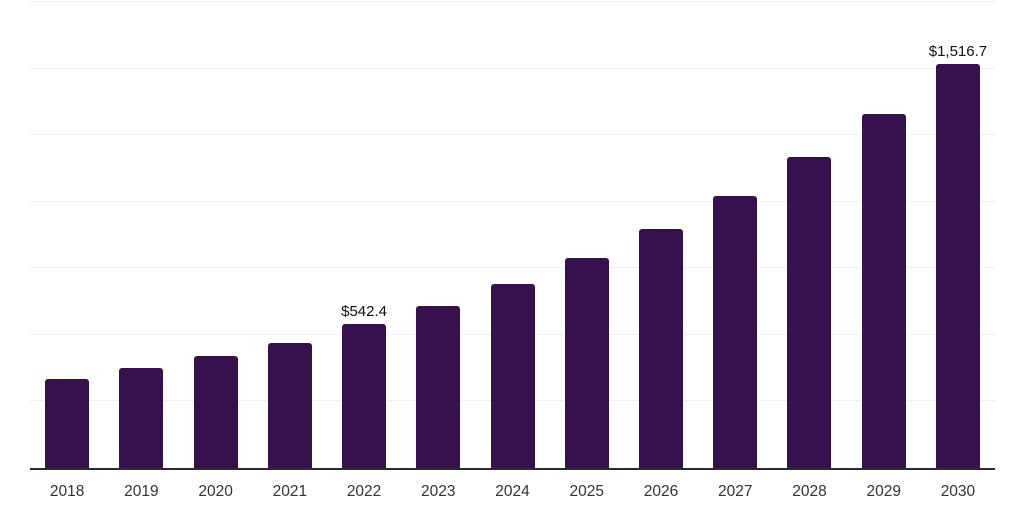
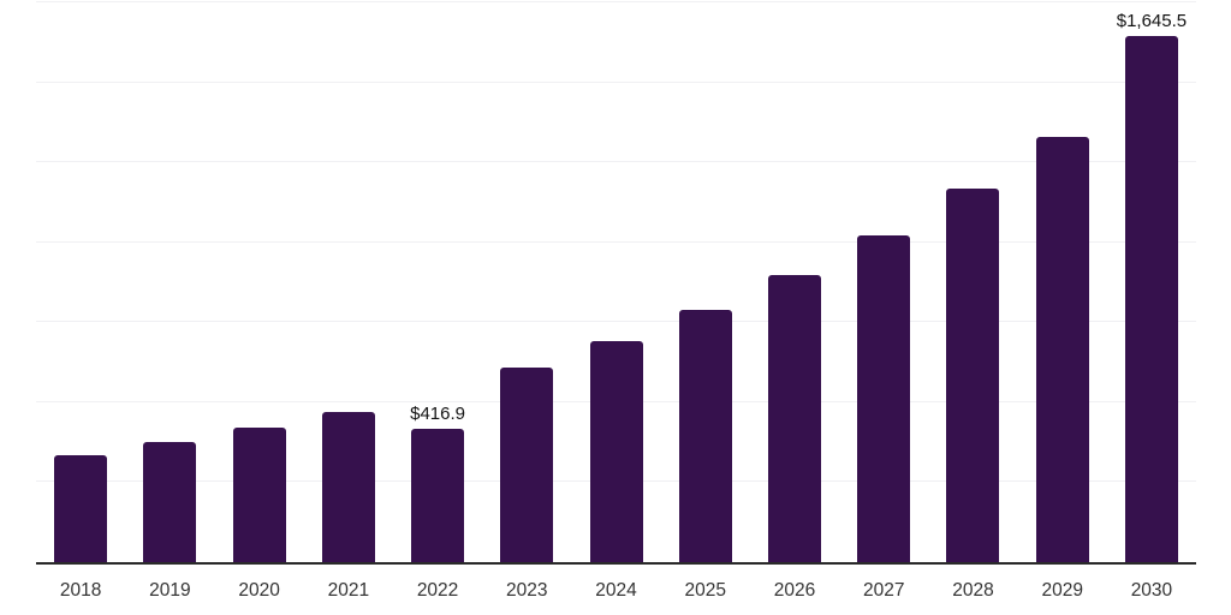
2022: $542.4 -> $416.9
2030: $1,516.7 -> $1,645.5
